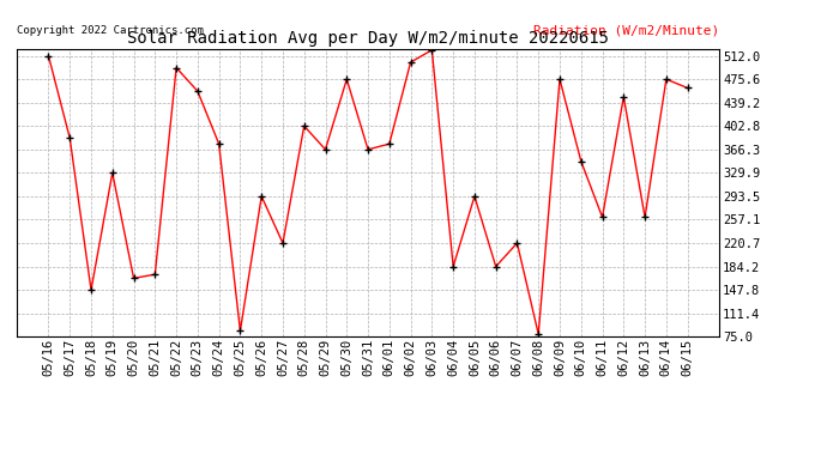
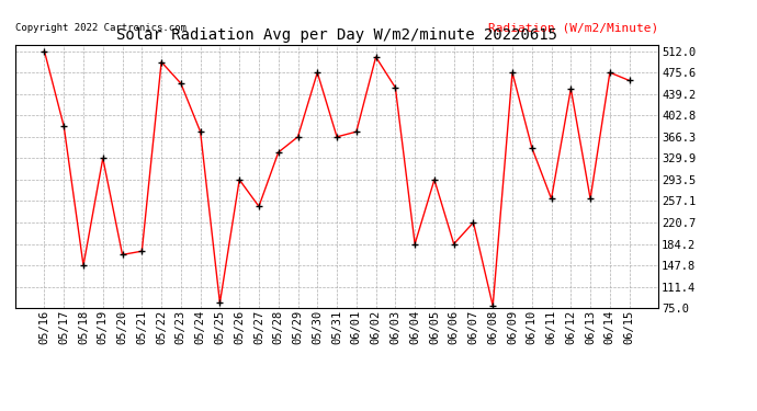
05/27: 221 -> 248
05/28: 403 -> 340
06/03: 521 -> 450
